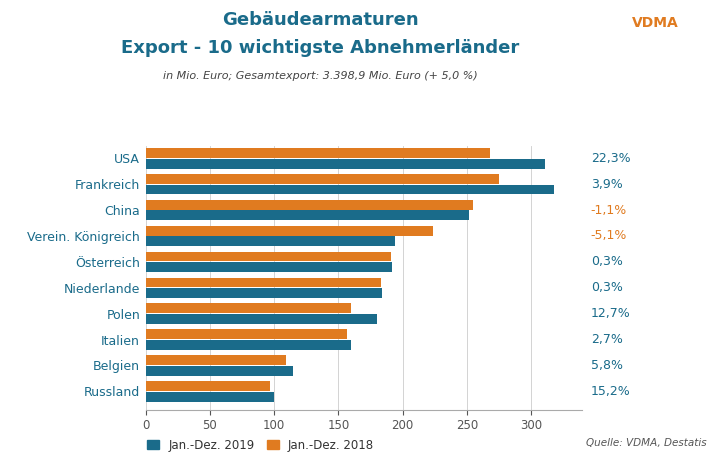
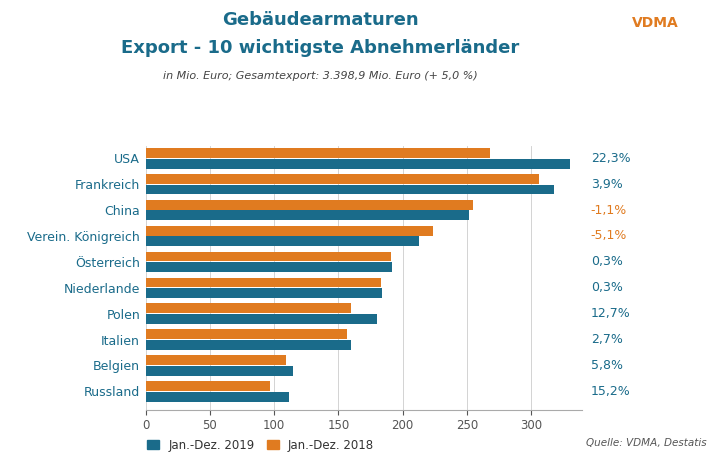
Jan.-Dez. 2019/USA: 311 -> 330
Jan.-Dez. 2018/Frankreich: 275 -> 306
Jan.-Dez. 2019/Verein. Königreich: 194 -> 213
Jan.-Dez. 2019/Russland: 100 -> 112
